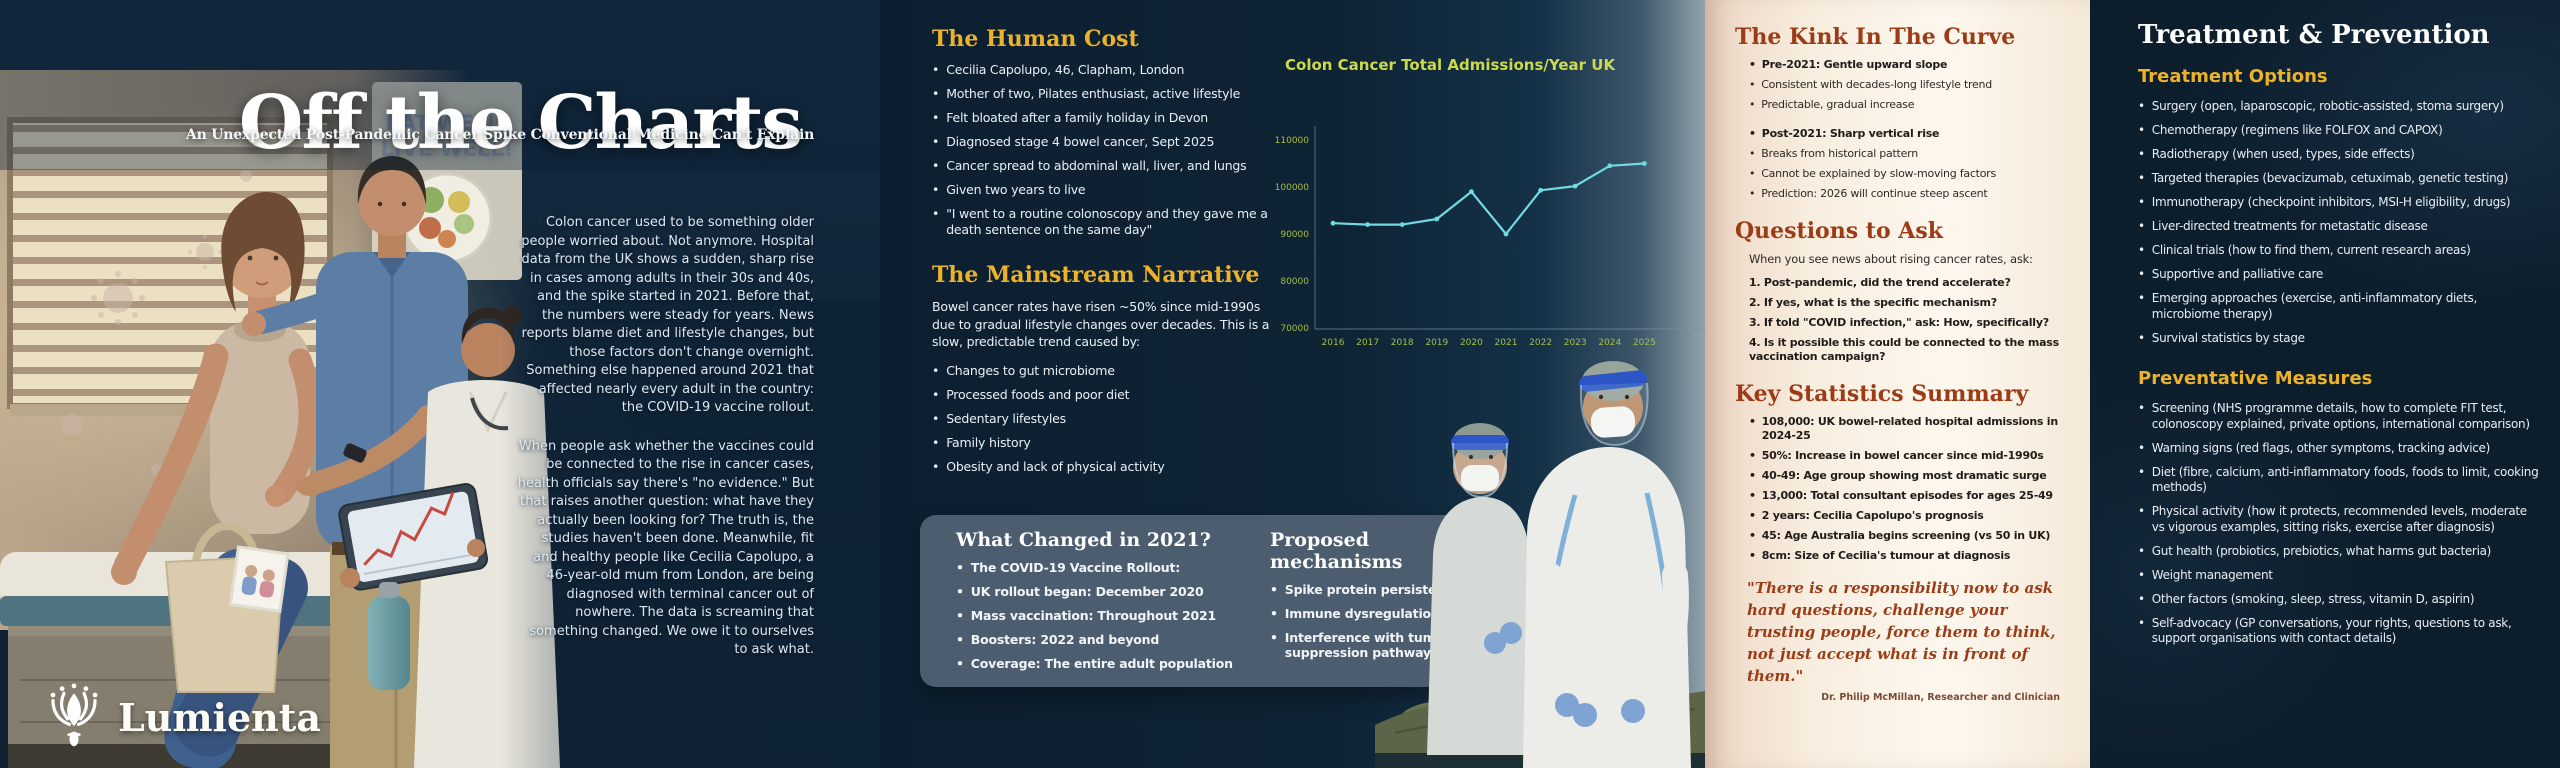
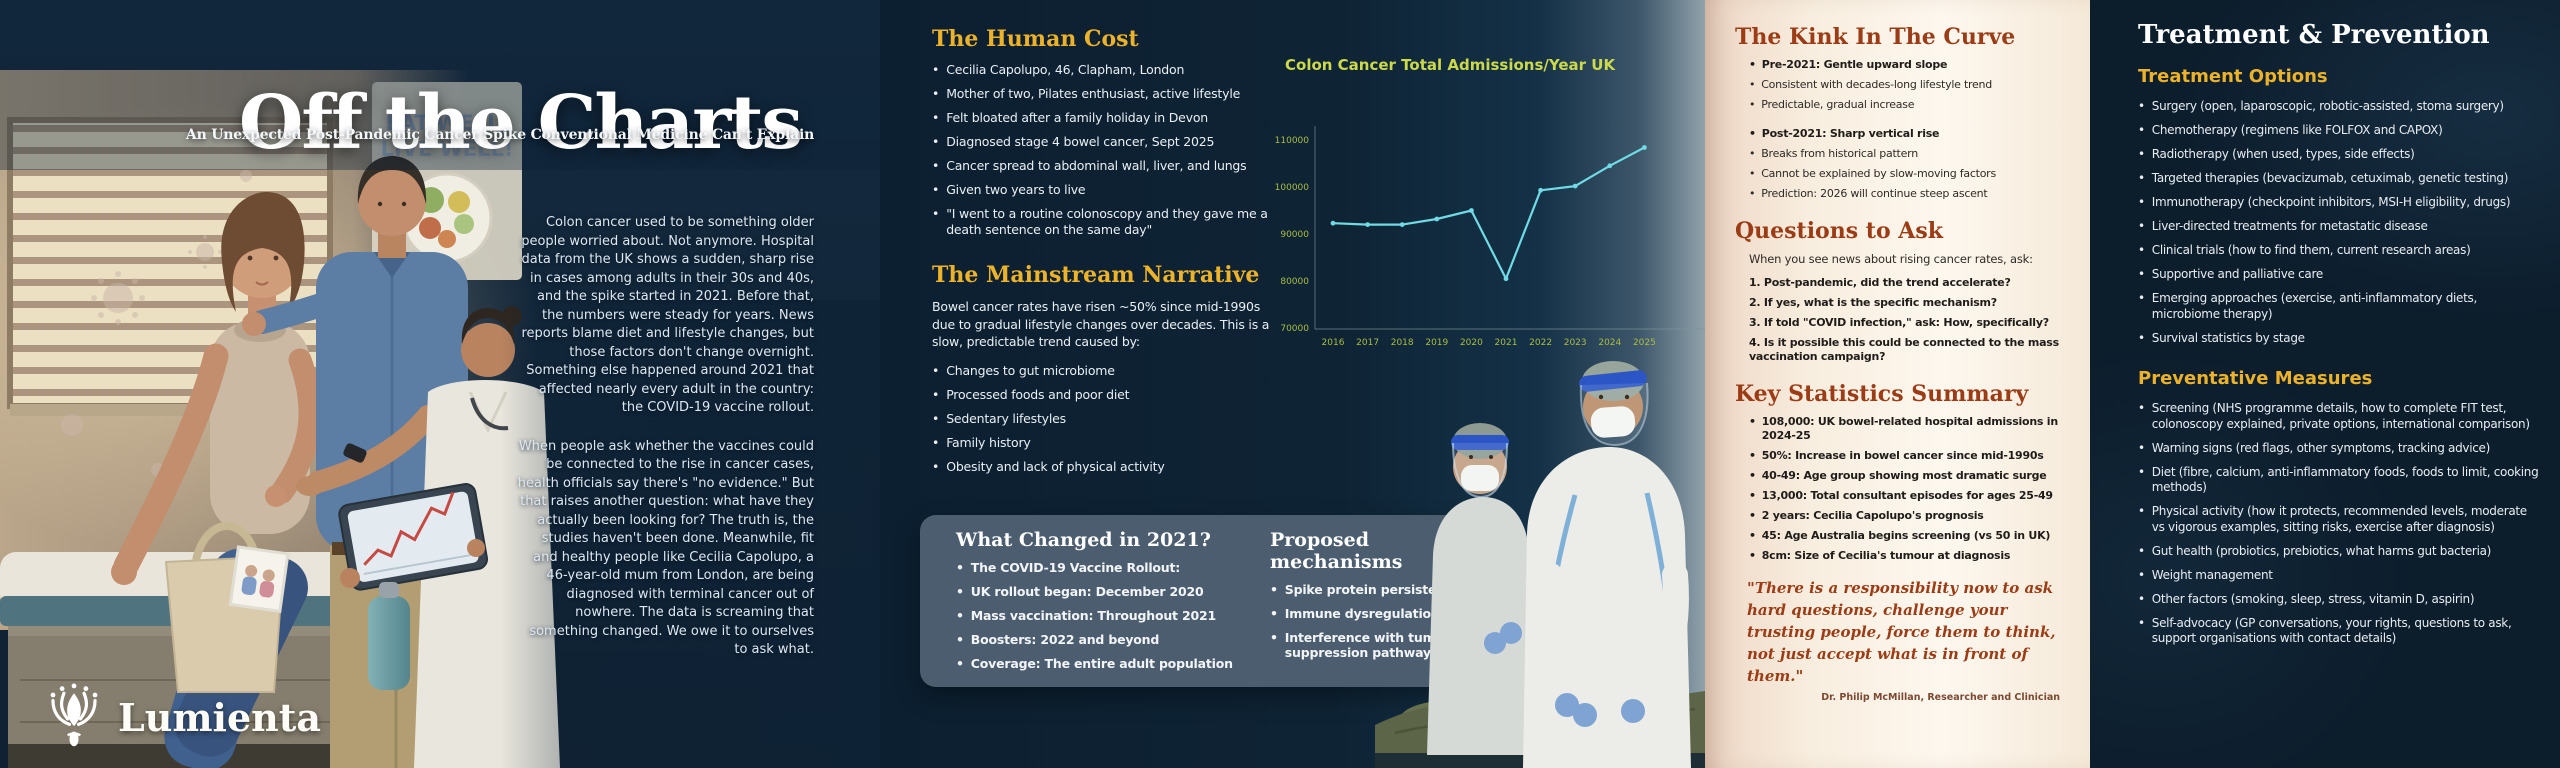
2020: 99000 -> 95000
2021: 90000 -> 80000
2025: 105000 -> 108000
